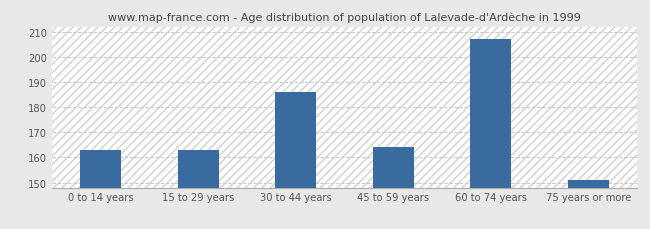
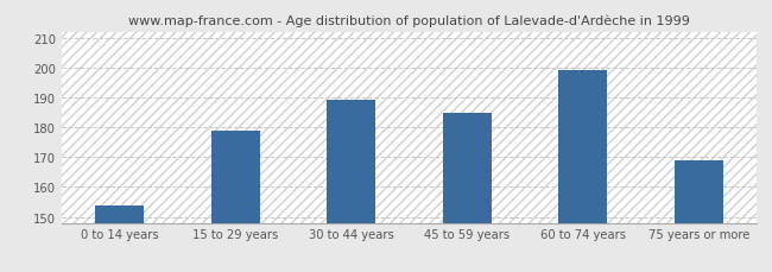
0 to 14 years: 163 -> 154
15 to 29 years: 163 -> 179
30 to 44 years: 186 -> 189
45 to 59 years: 164 -> 185
60 to 74 years: 207 -> 199
75 years or more: 151 -> 169
